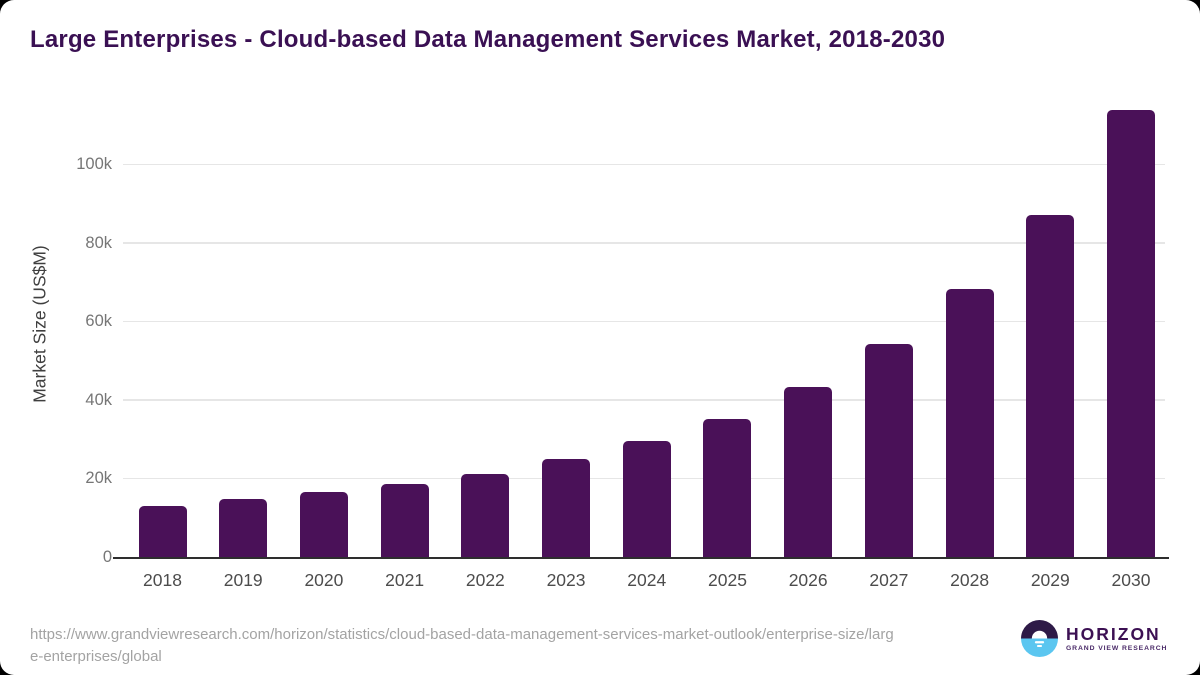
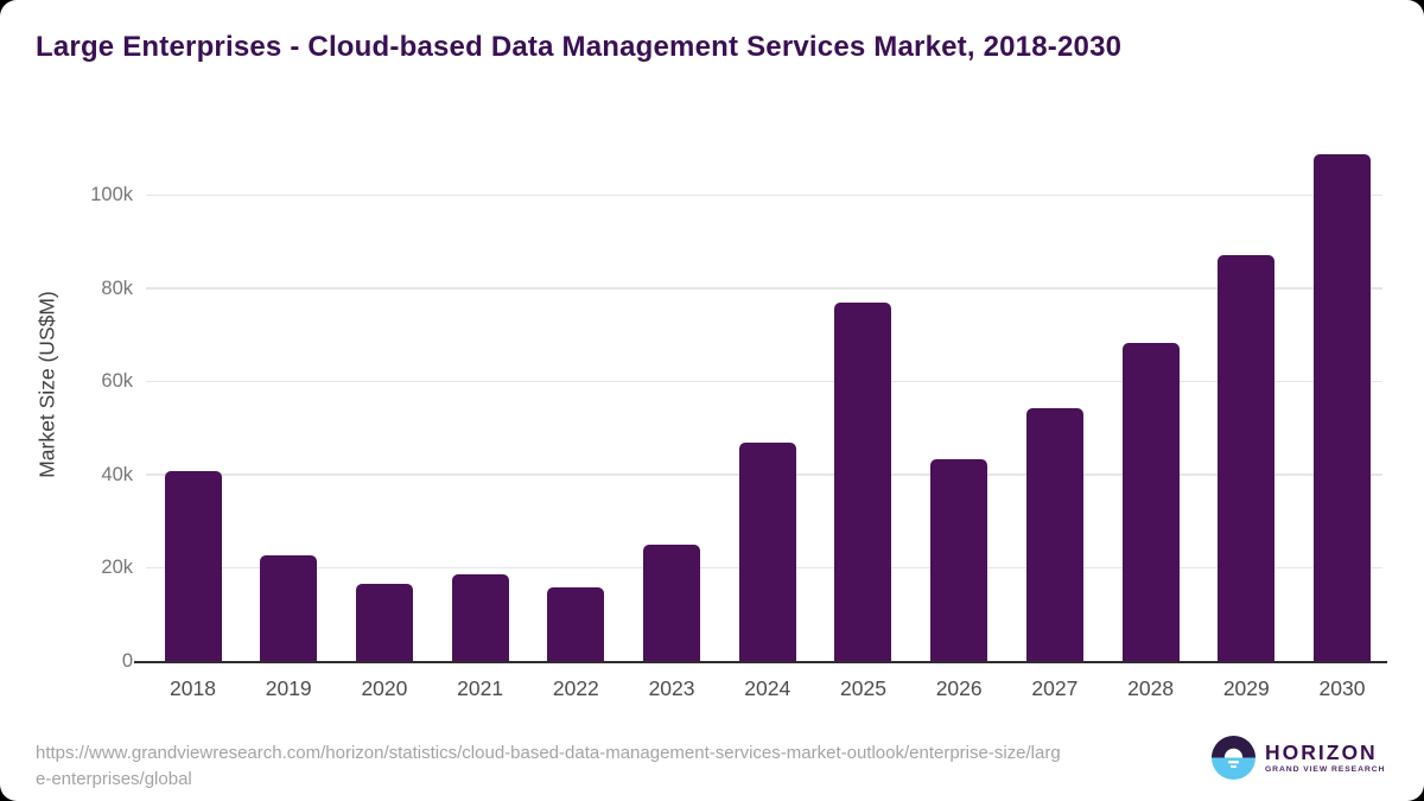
2018: 13k -> 41k
2019: 15k -> 23k
2022: 22k -> 16k
2024: 30k -> 47k
2025: 36k -> 77k
2030: 114k -> 109k
